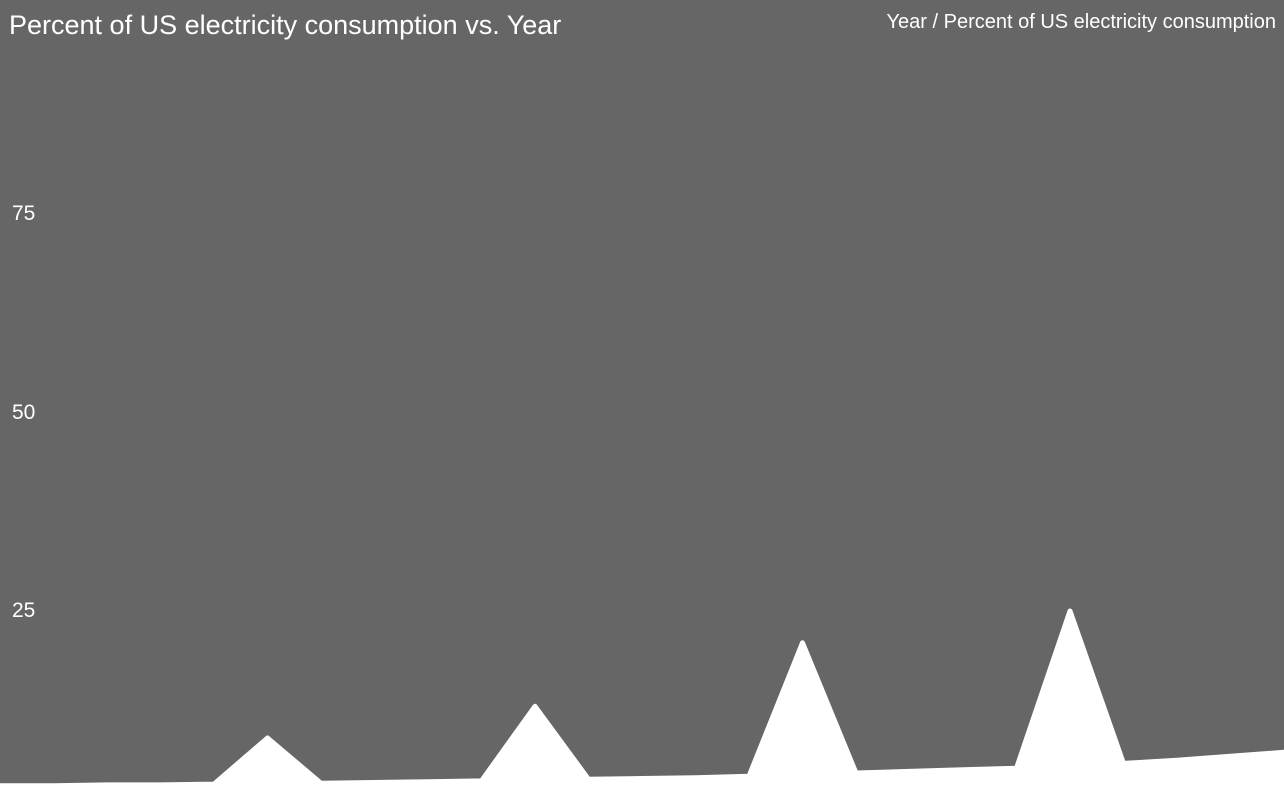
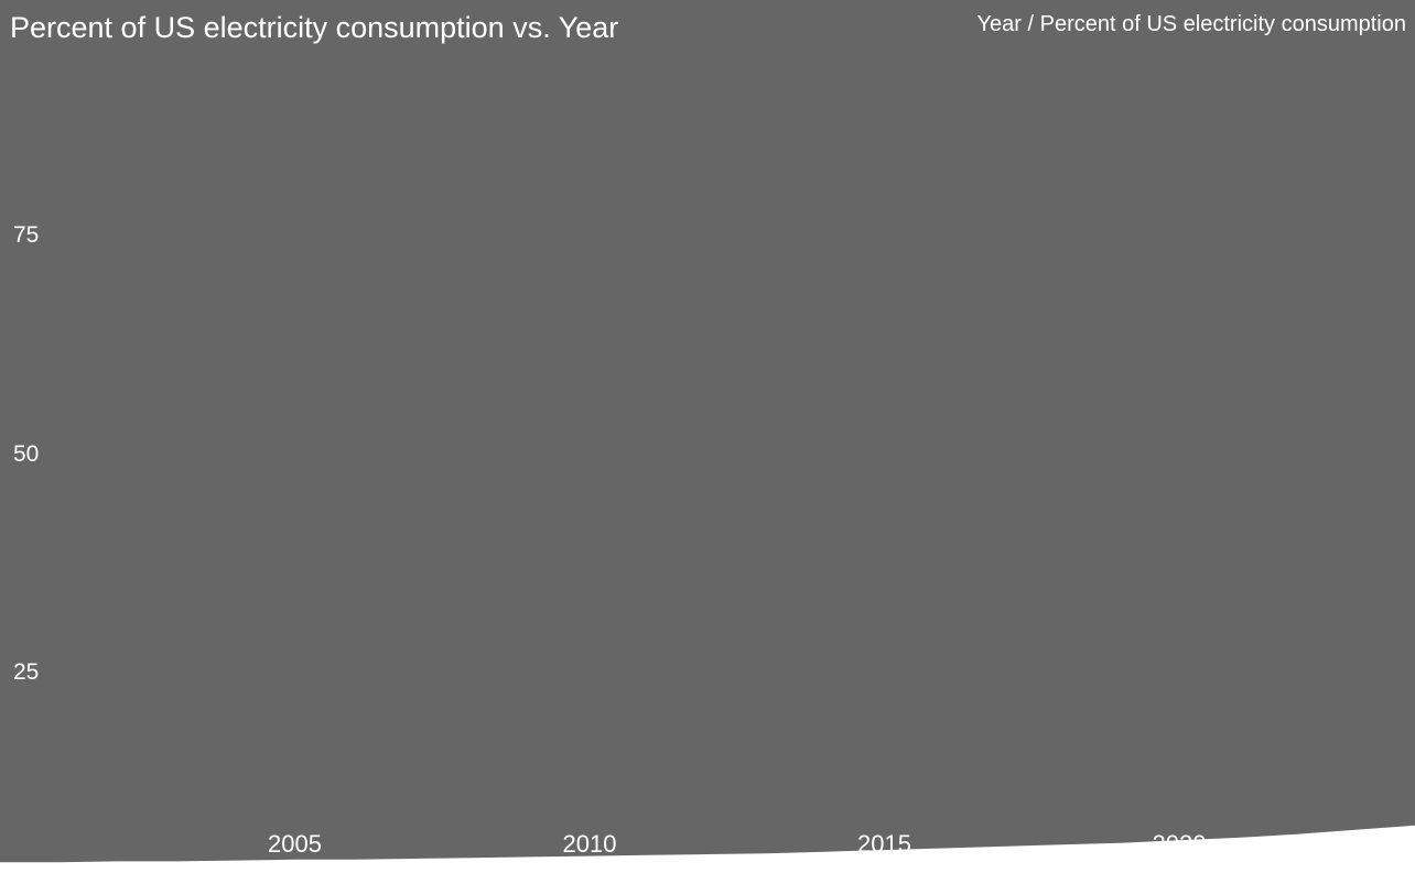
2005: 9 -> 3
2010: 13 -> 4
2015: 21 -> 4
2020: 25 -> 6
